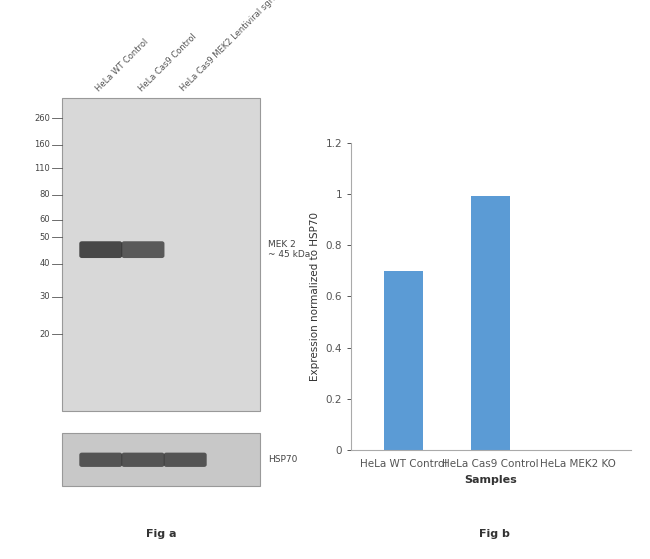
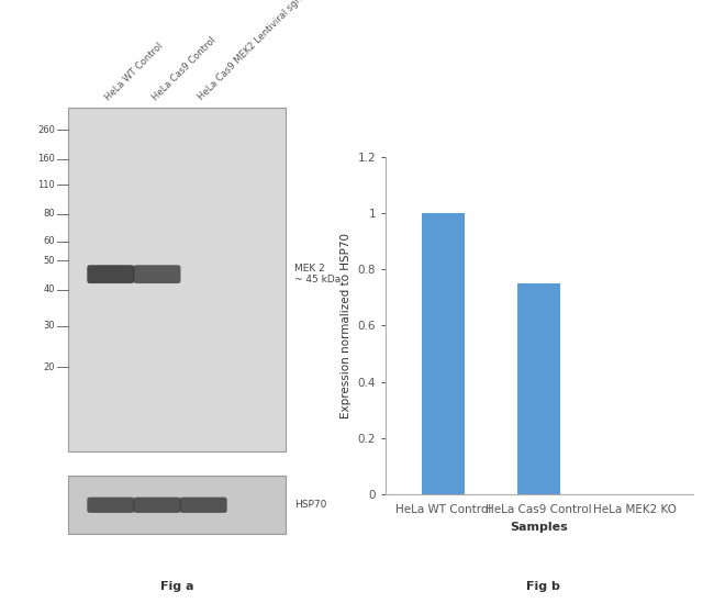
HeLa WT Control: 0.70 -> 1.00
HeLa Cas9 Control: 0.99 -> 0.75
